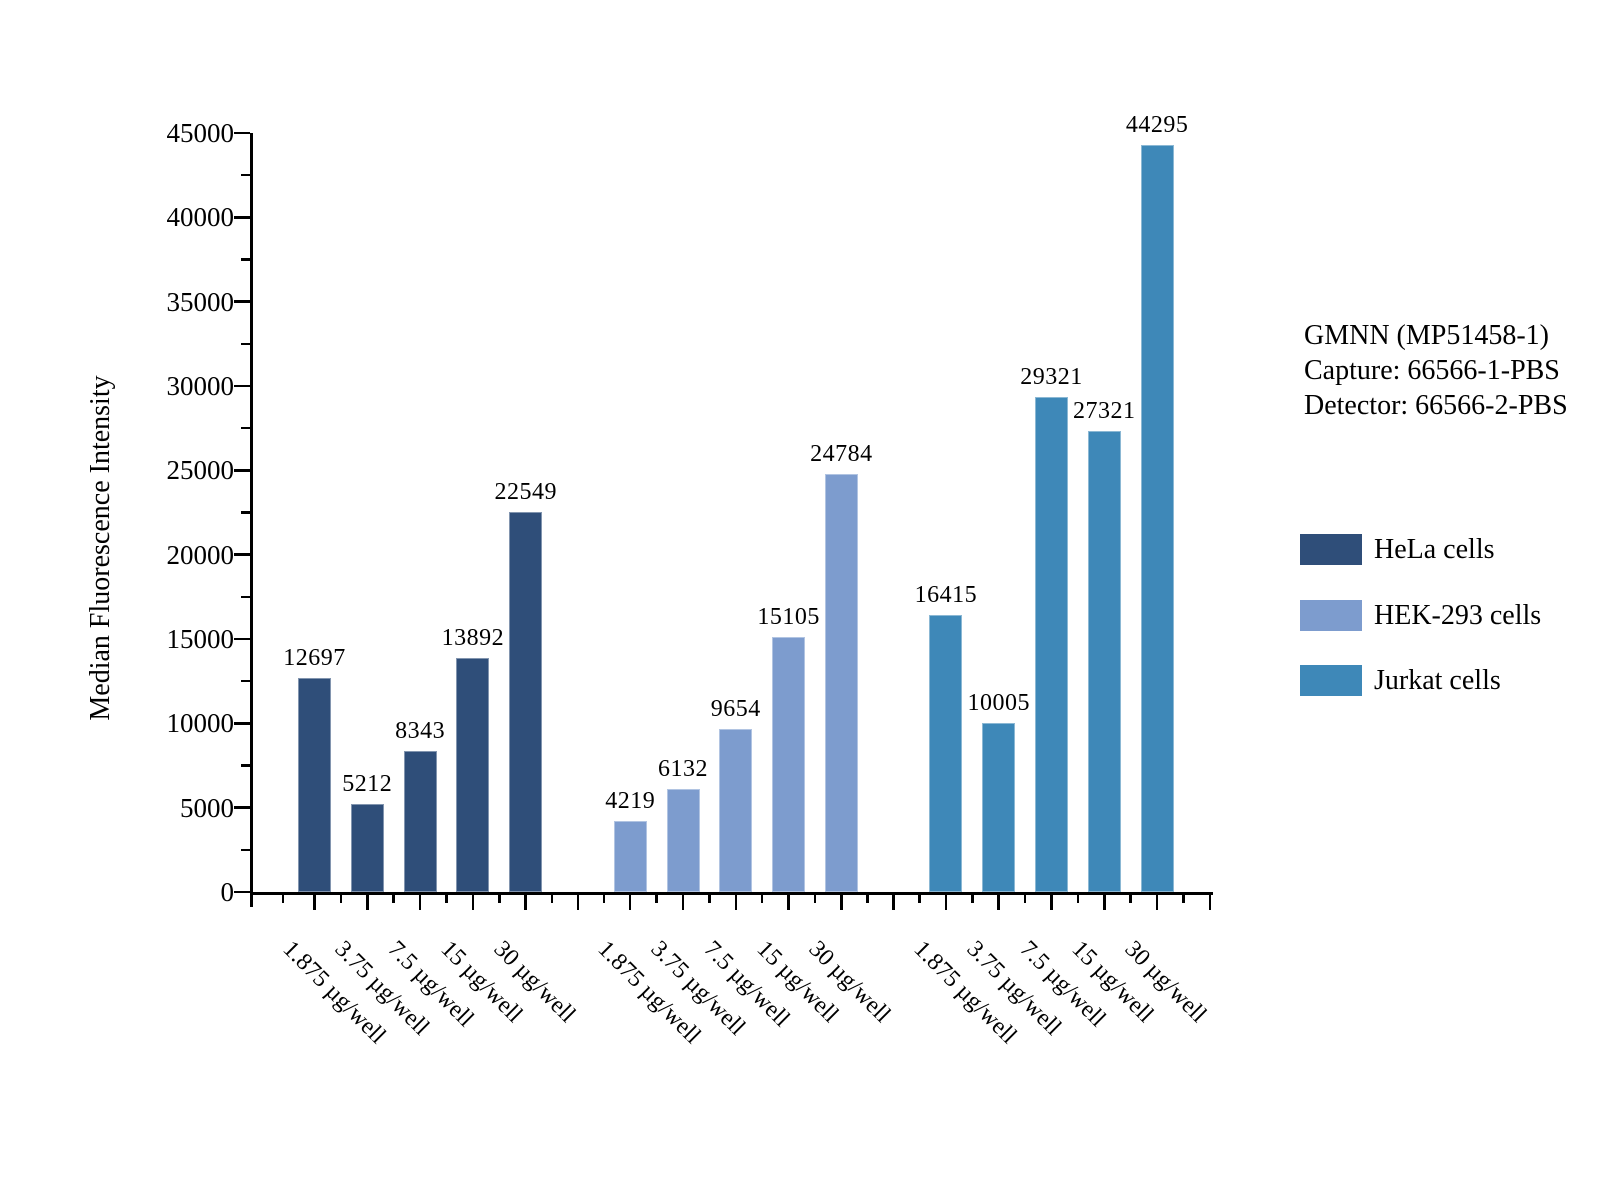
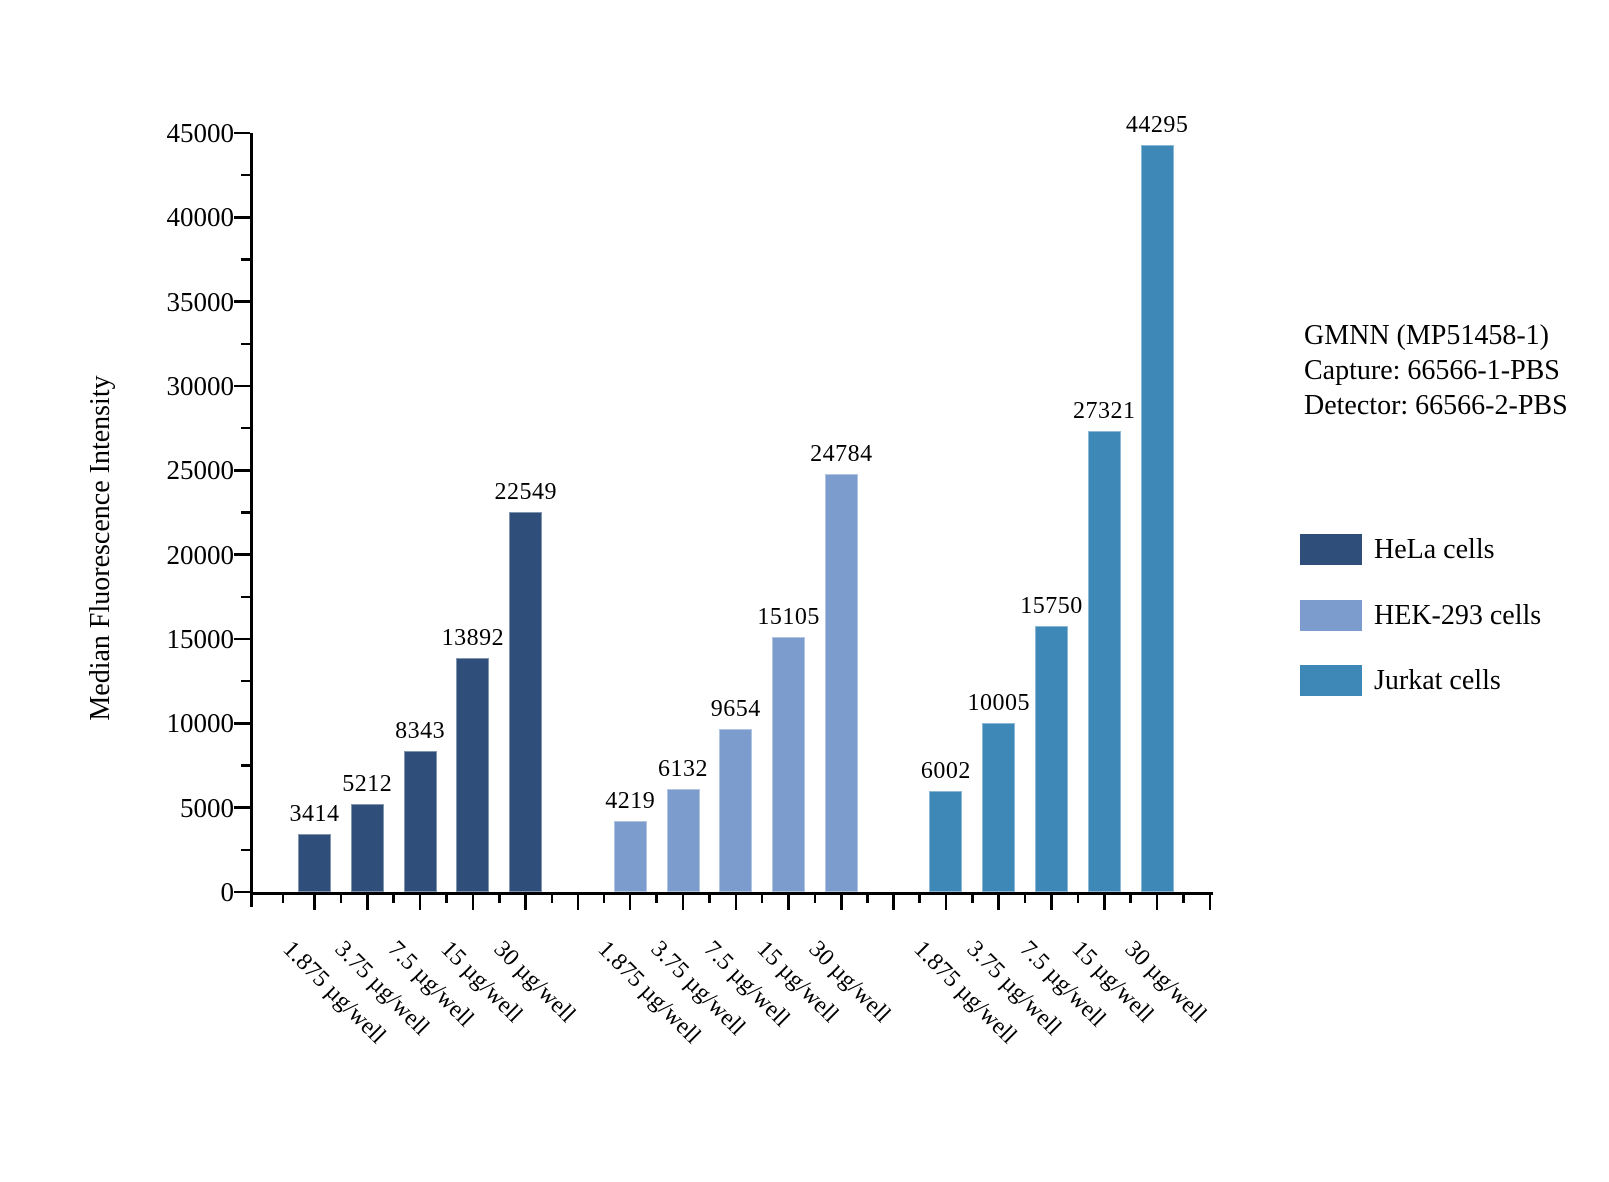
HeLa cells/1.875 µg/well: 12697 -> 3414
Jurkat cells/1.875 µg/well: 16415 -> 6002
Jurkat cells/7.5 µg/well: 29321 -> 15750
